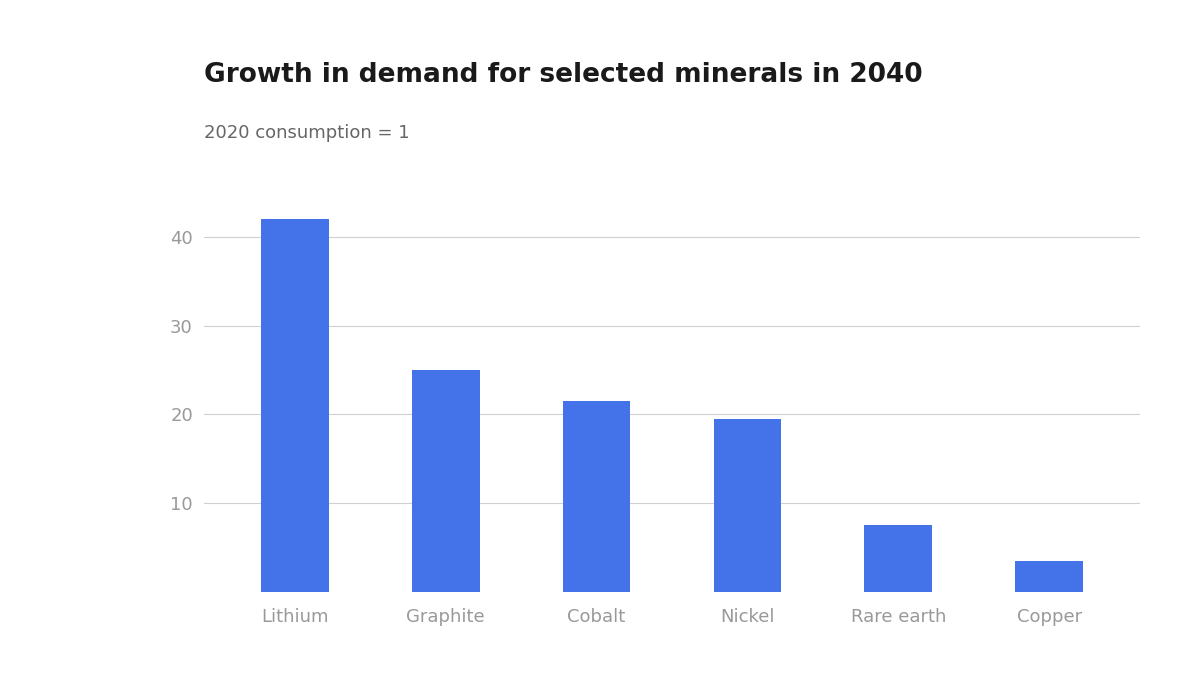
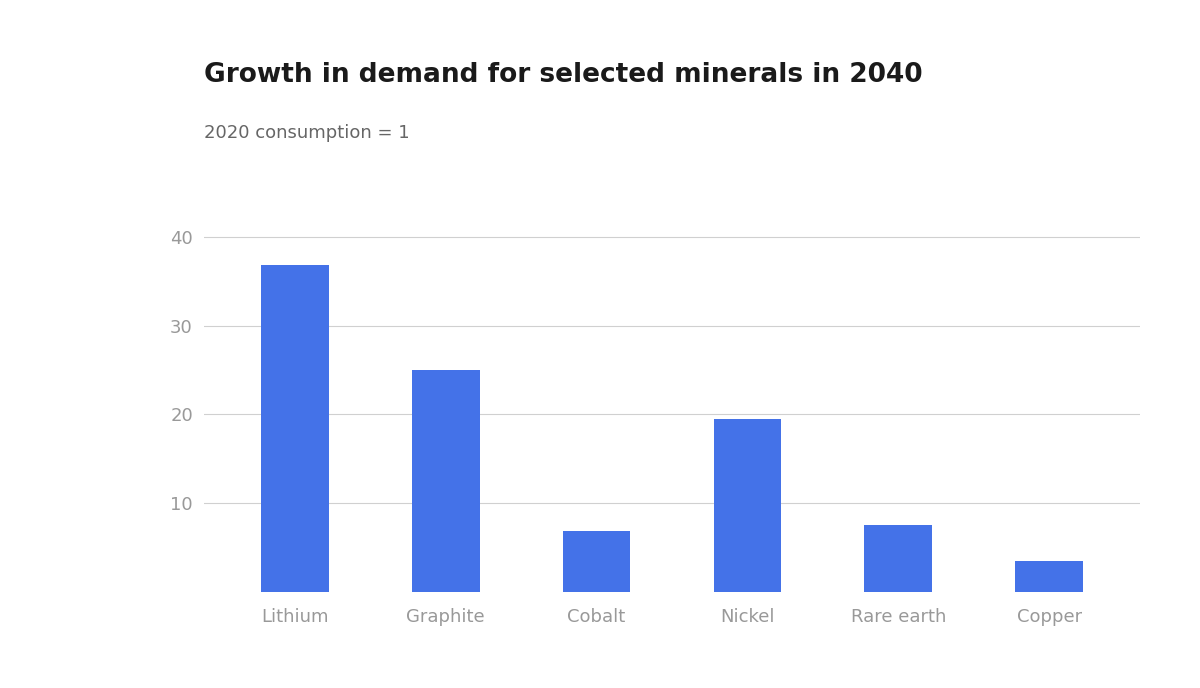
Lithium: 42.0 -> 36.8
Cobalt: 21.5 -> 6.8
